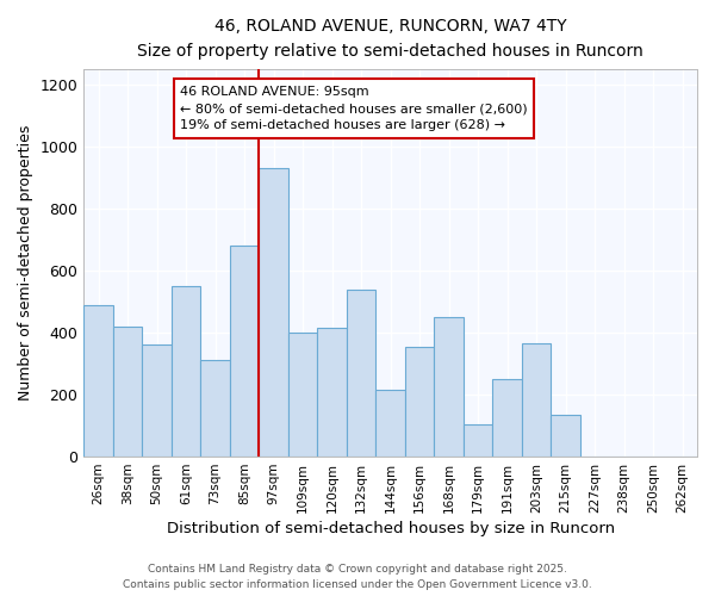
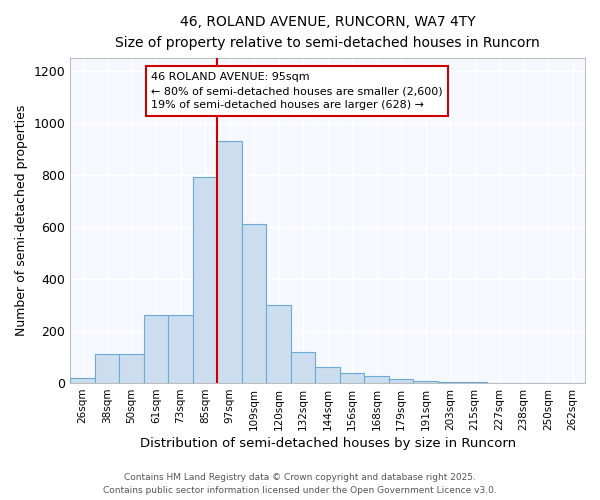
26sqm: 490 -> 18
38sqm: 420 -> 110
50sqm: 360 -> 110
61sqm: 550 -> 260
73sqm: 310 -> 260
85sqm: 680 -> 790
109sqm: 400 -> 610
120sqm: 415 -> 300
132sqm: 540 -> 120
144sqm: 215 -> 60
156sqm: 355 -> 38
168sqm: 450 -> 28
179sqm: 105 -> 15
191sqm: 250 -> 8
203sqm: 365 -> 5
215sqm: 135 -> 3
